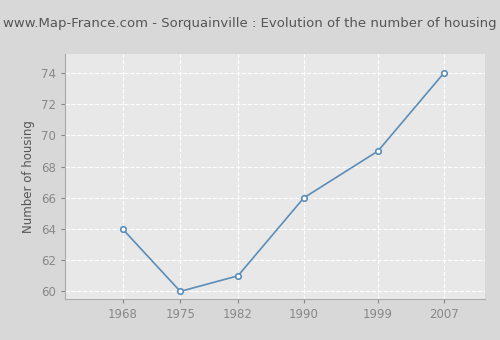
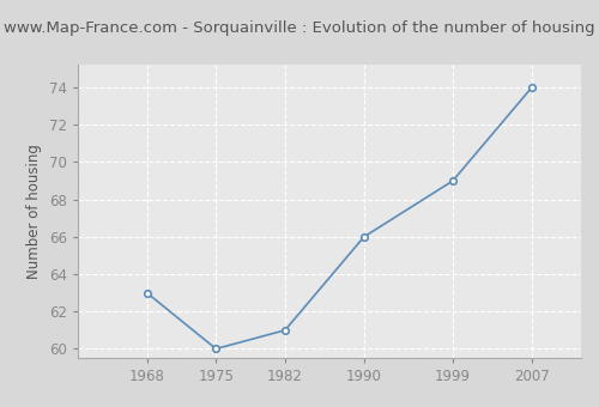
1968: 64 -> 63
